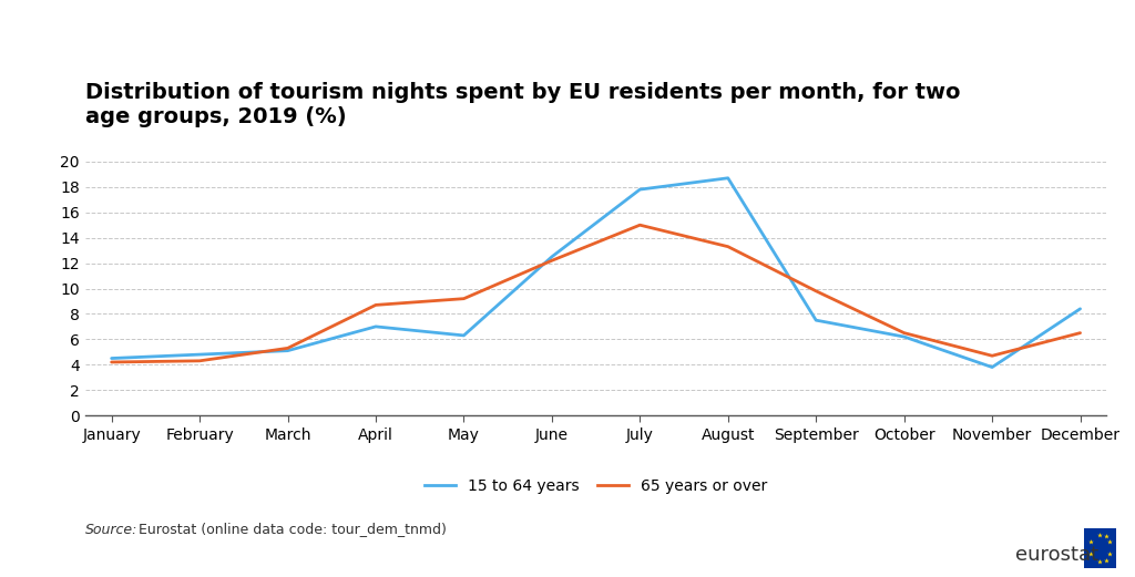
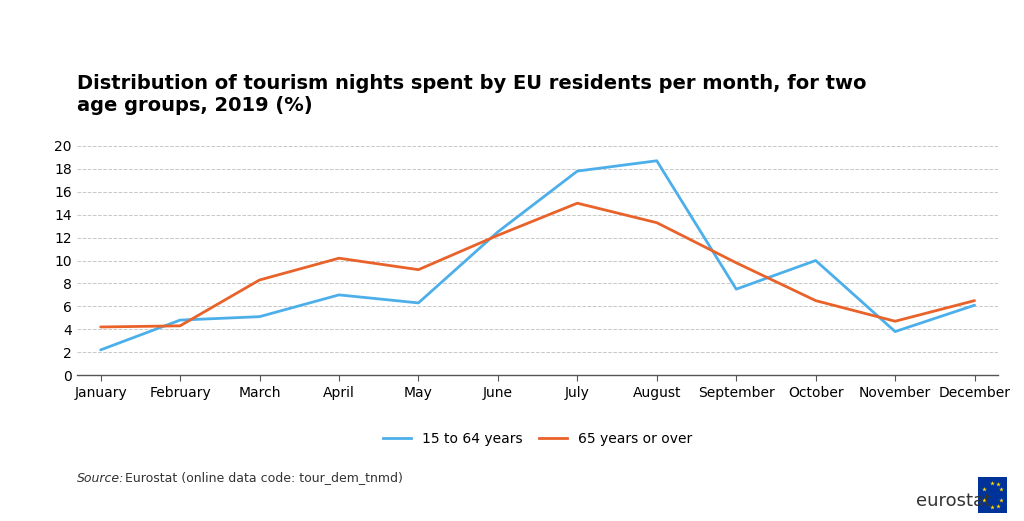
15 to 64 years/January: 4.5 -> 2.2
65 years or over/March: 5.3 -> 8.3
65 years or over/April: 8.7 -> 10.2
15 to 64 years/October: 6.2 -> 10.0
15 to 64 years/December: 8.4 -> 6.1
